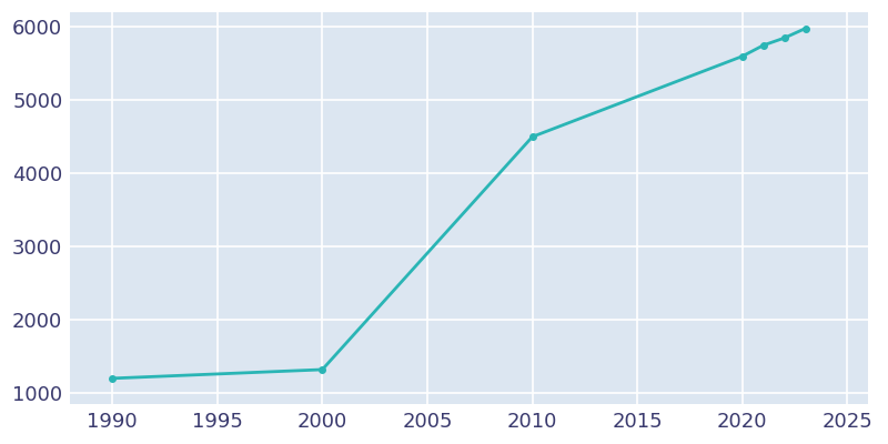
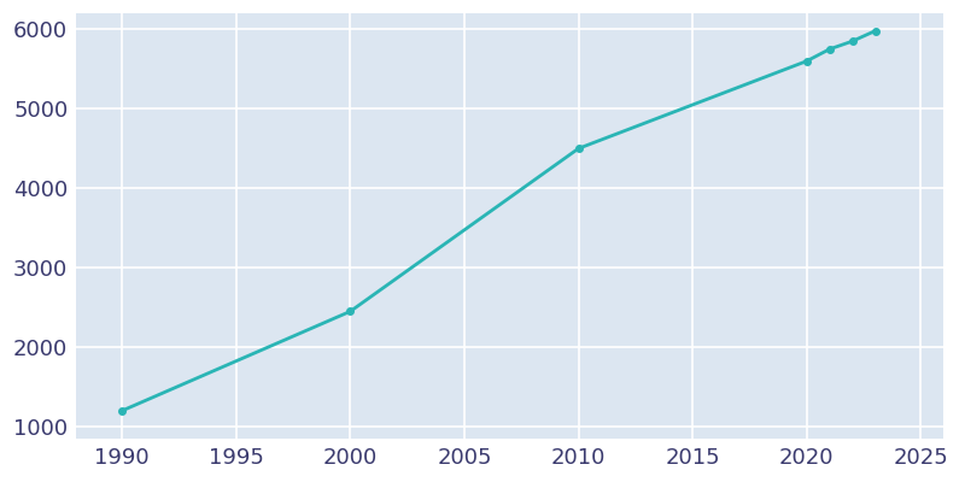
2000: 1320 -> 2450
